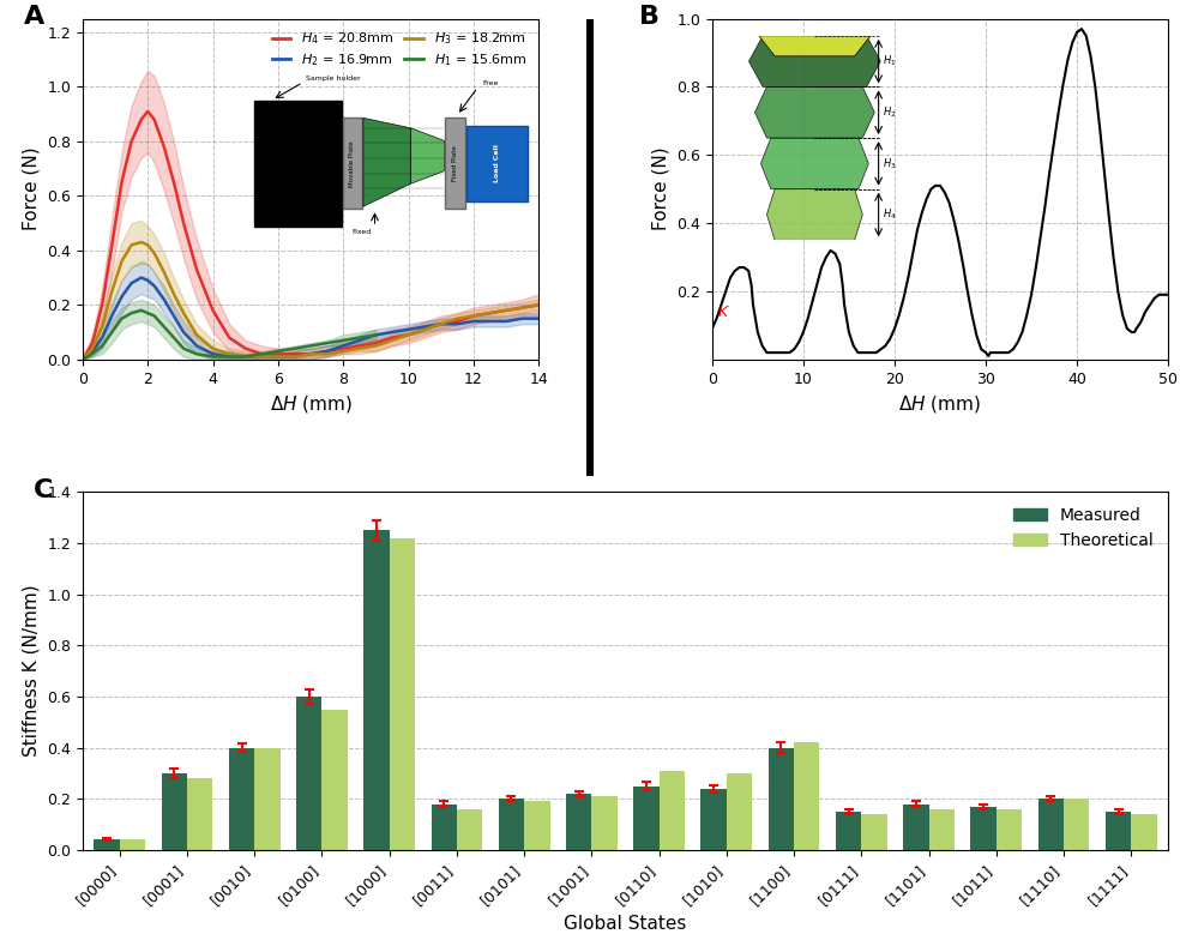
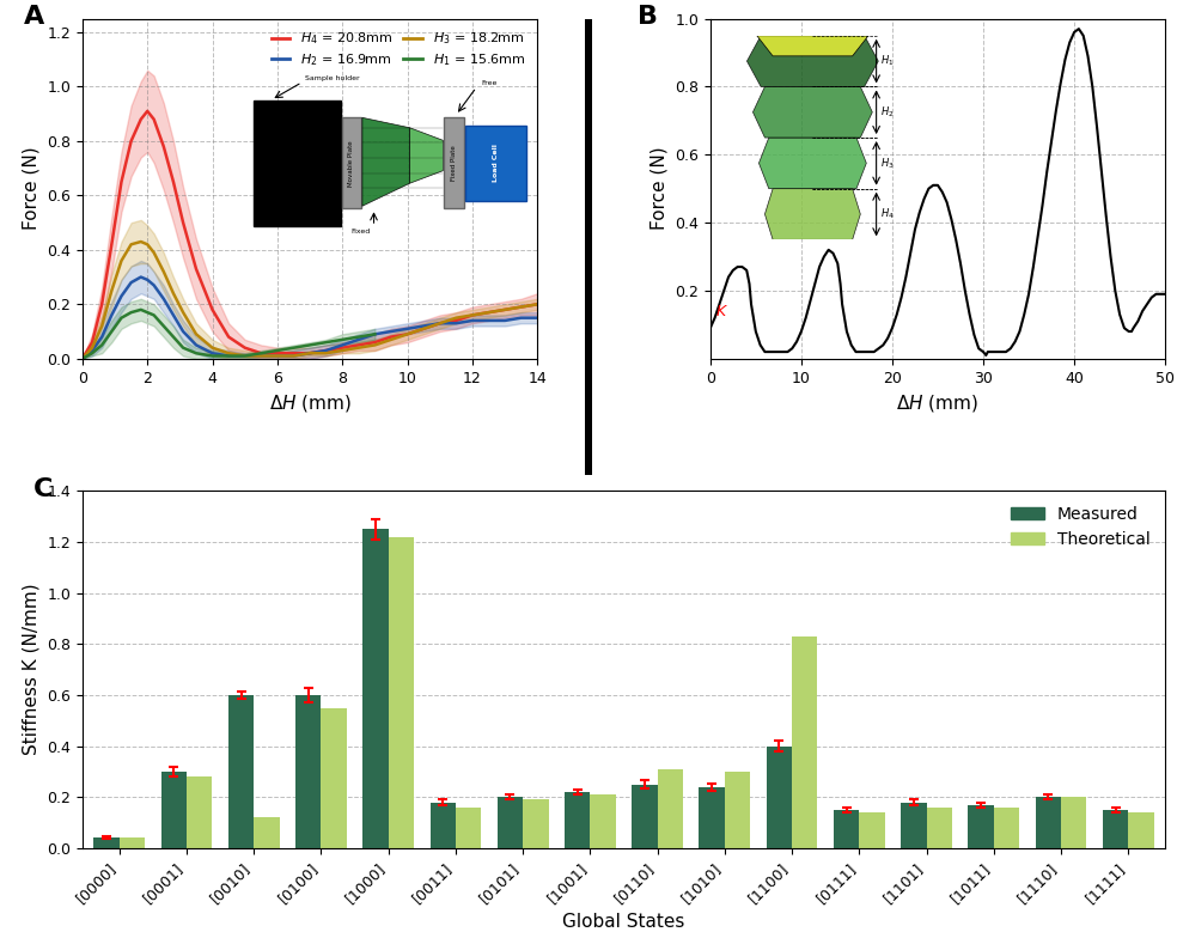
Measured/[0010]: 0.40 -> 0.60
Theoretical/[0010]: 0.40 -> 0.12
Theoretical/[1100]: 0.42 -> 0.83
